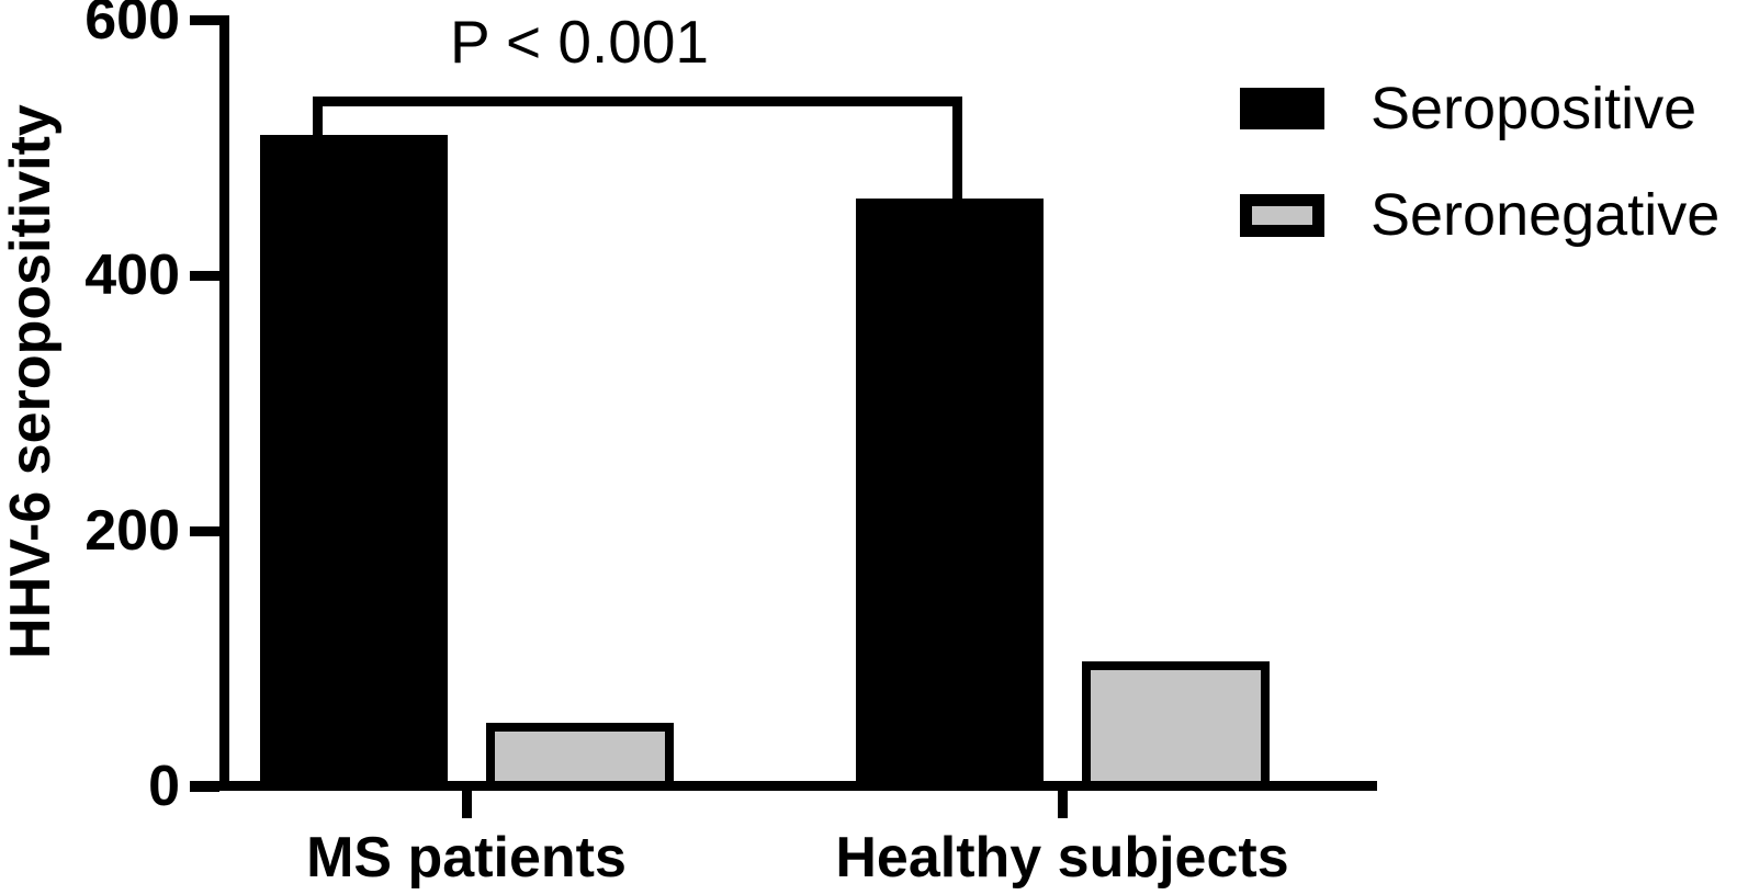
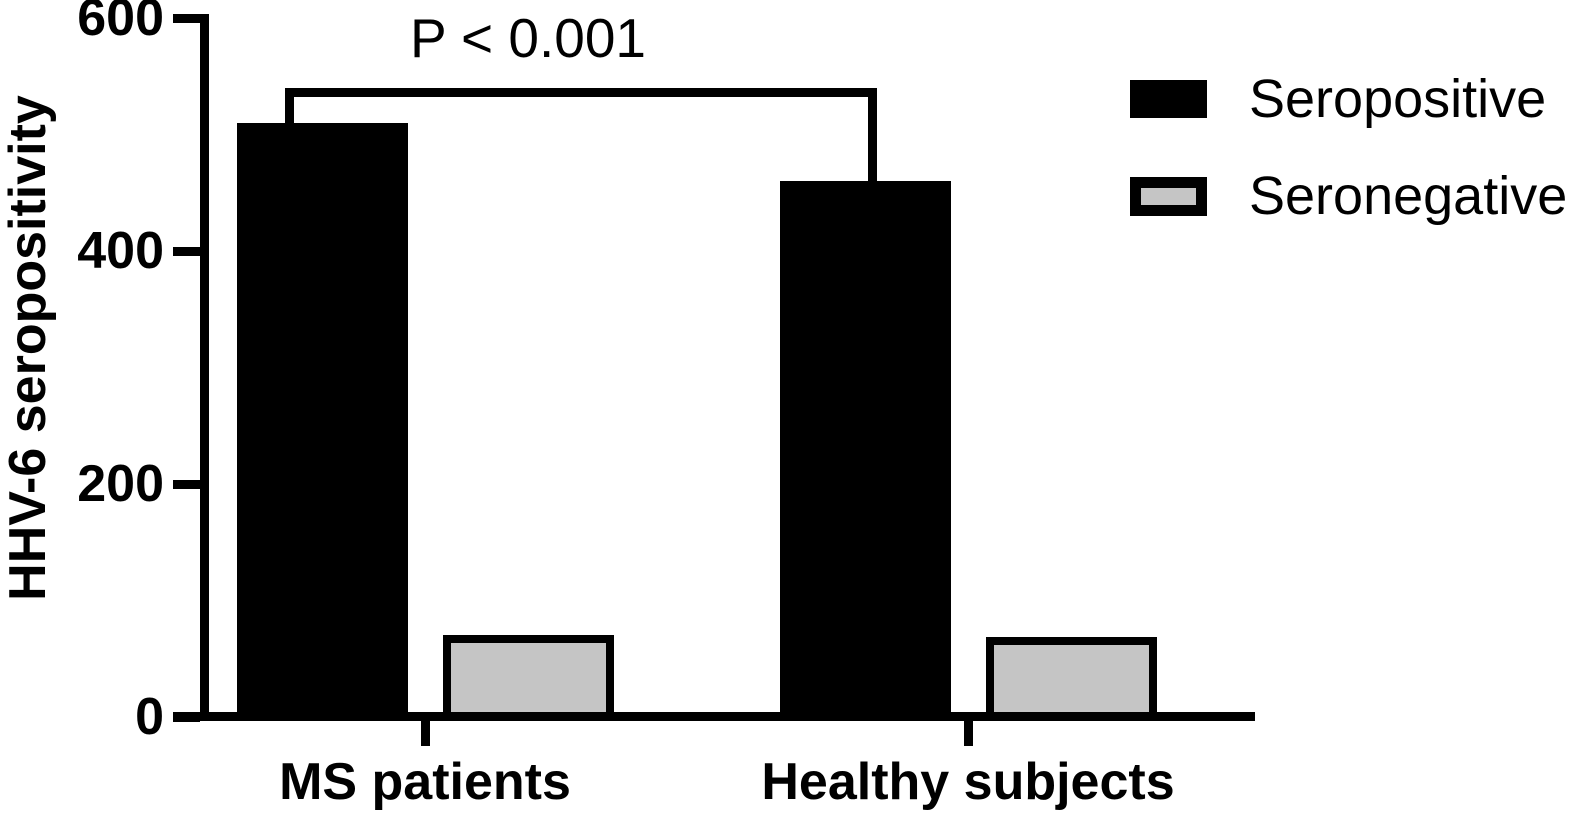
Seronegative/MS patients: 50 -> 70
Seronegative/Healthy subjects: 98 -> 69
